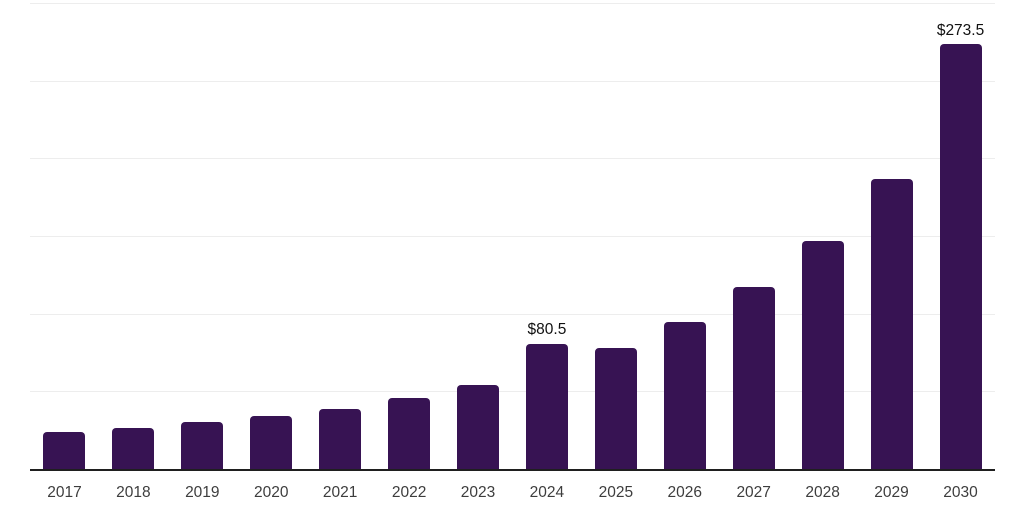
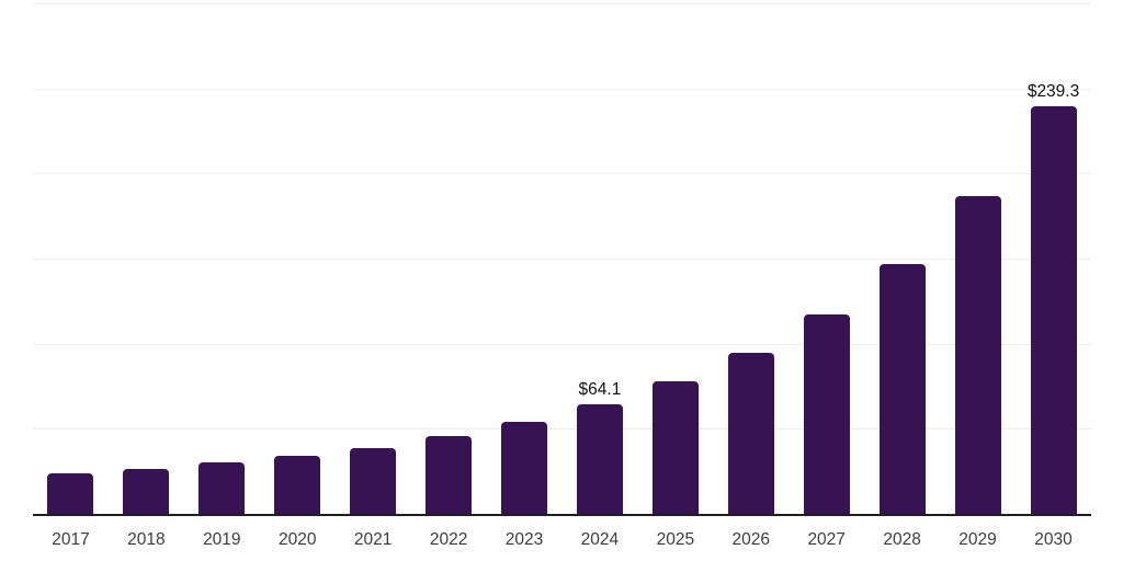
2024: $80.5 -> $64.1
2030: $273.5 -> $239.3
